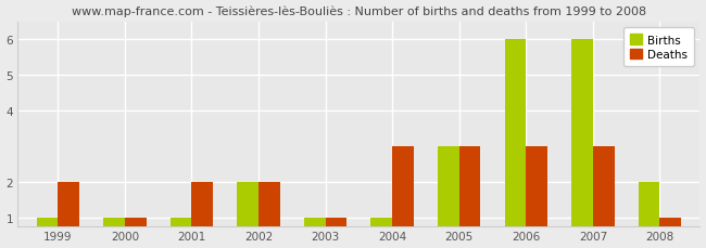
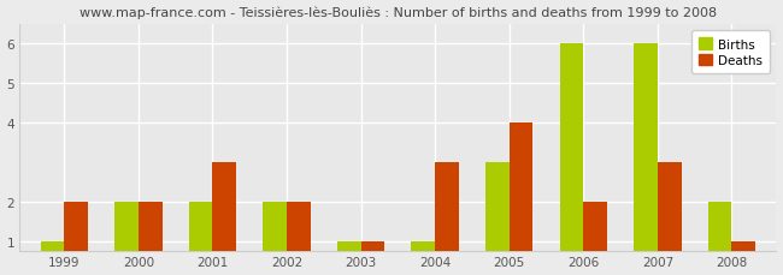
Births/2000: 1 -> 2
Deaths/2000: 1 -> 2
Births/2001: 1 -> 2
Deaths/2001: 2 -> 3
Deaths/2005: 3 -> 4
Deaths/2006: 3 -> 2
